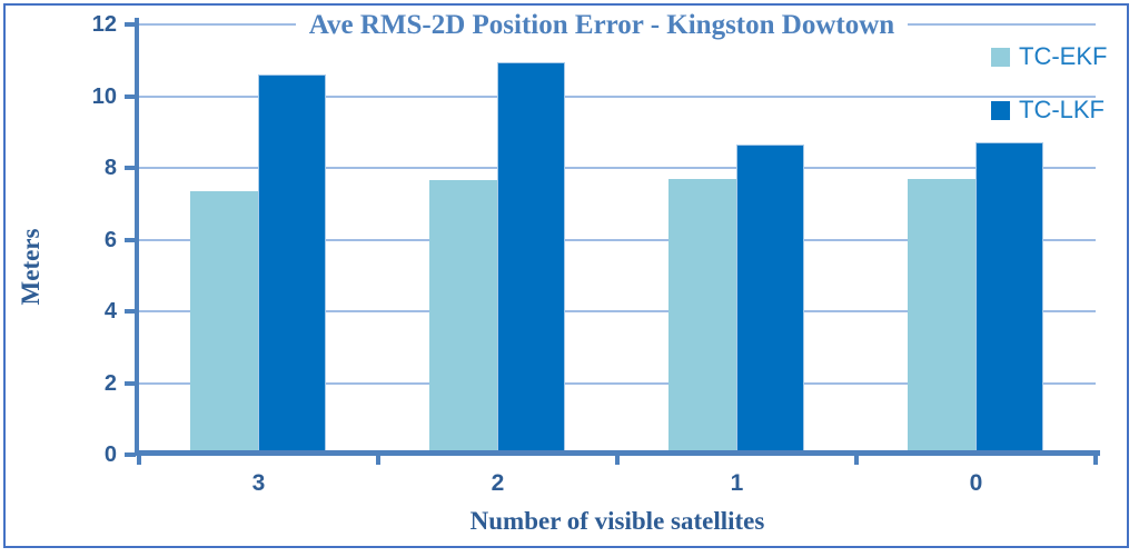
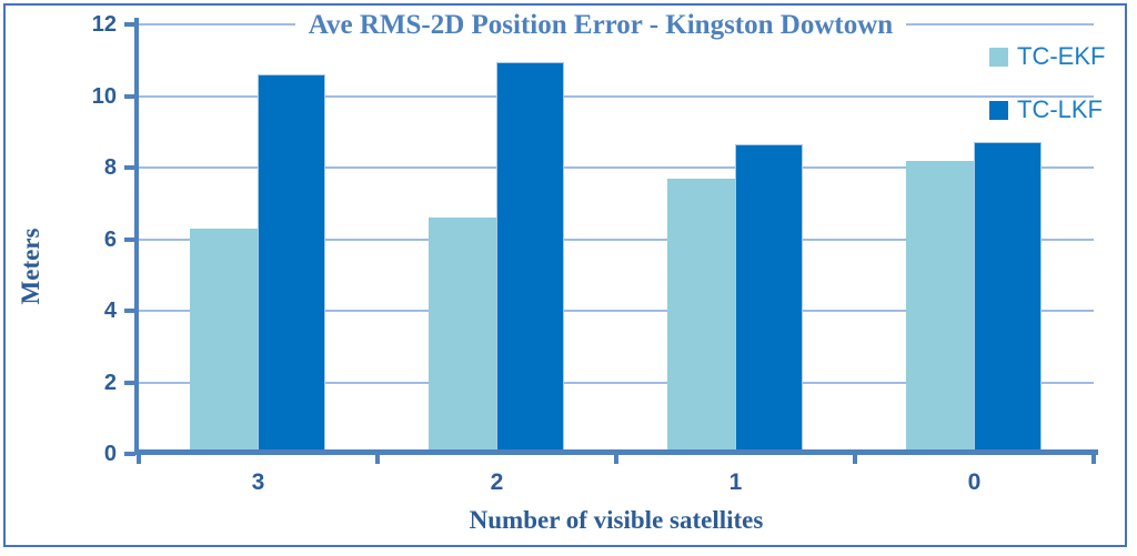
TC-EKF/3: 7.3 -> 6.3
TC-EKF/2: 7.7 -> 6.6
TC-EKF/0: 7.7 -> 8.2
